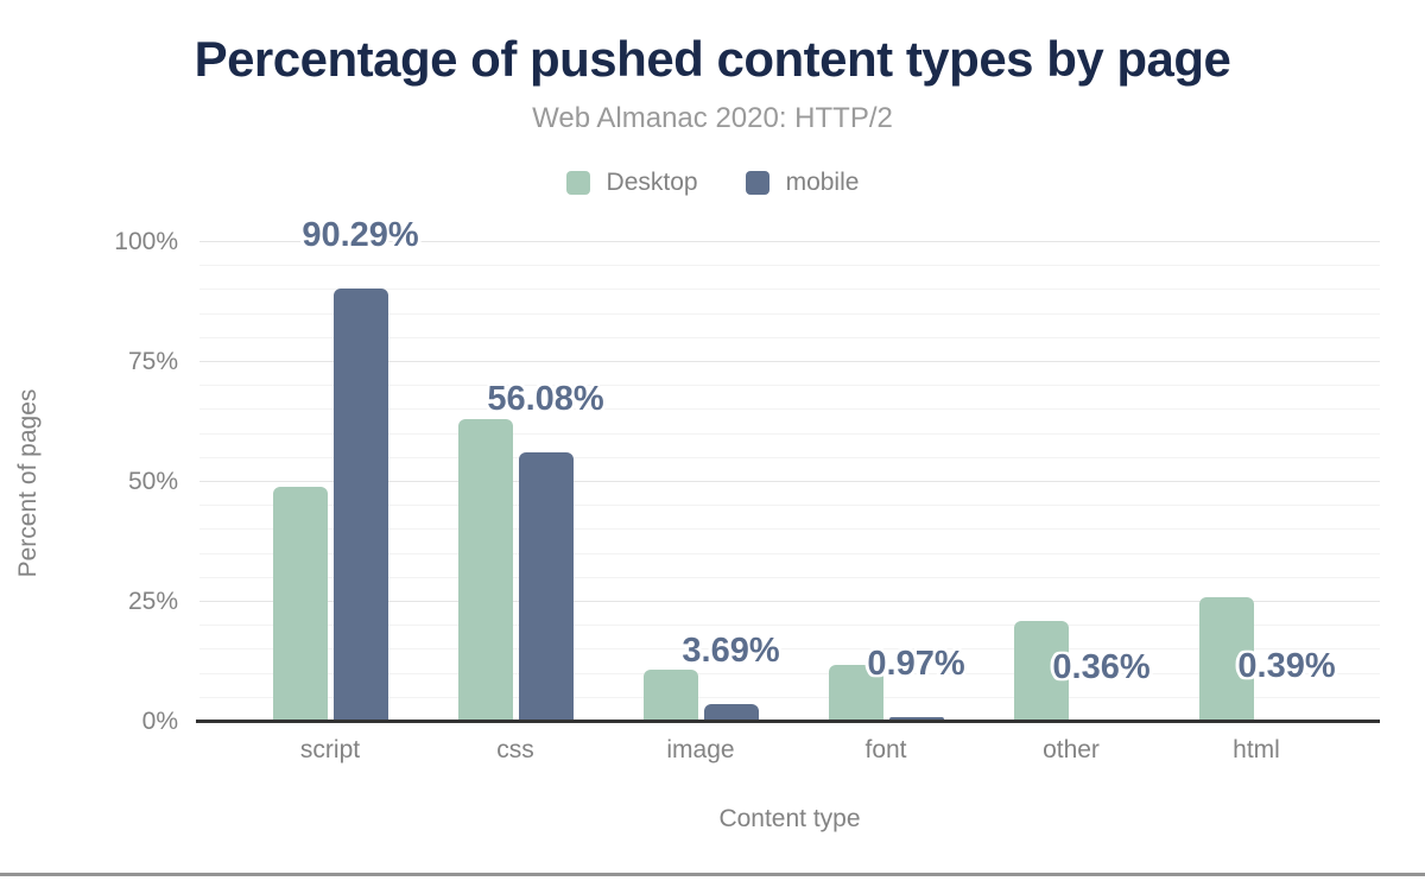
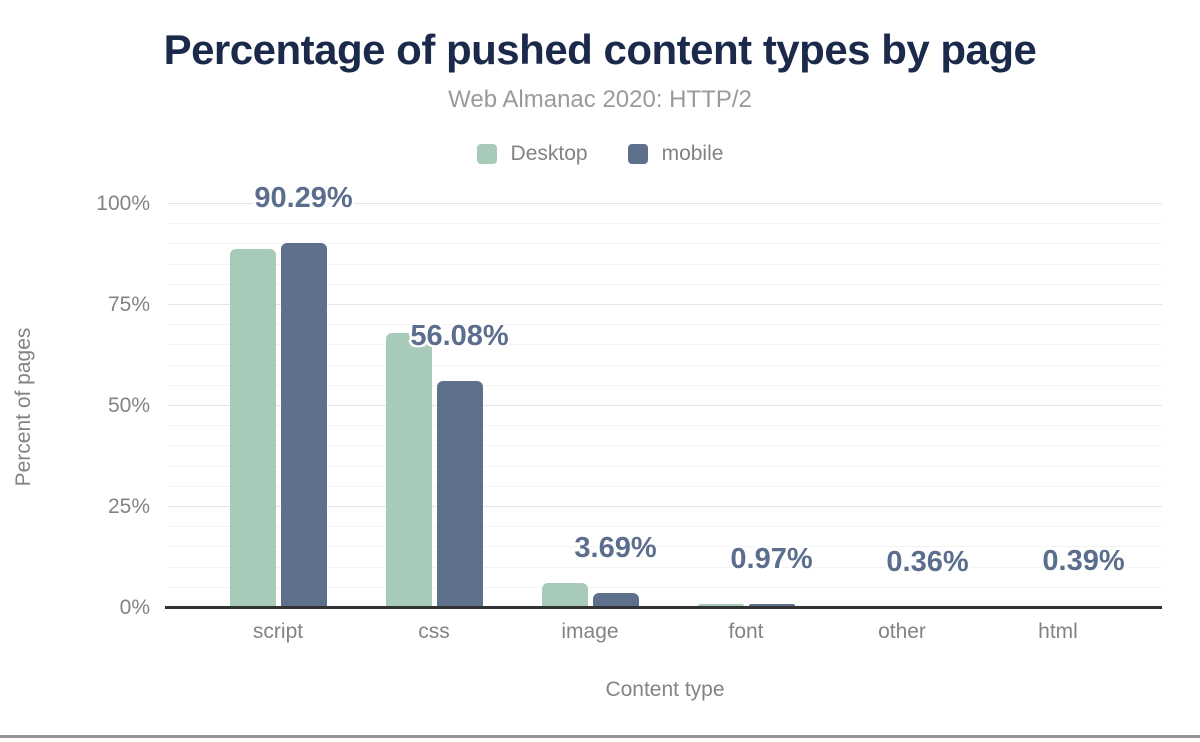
Desktop/script: 49% -> 89%
Desktop/css: 63% -> 68%
Desktop/image: 11% -> 6%
Desktop/font: 12% -> 1%
Desktop/other: 21% -> 1%
Desktop/html: 26% -> 1%
